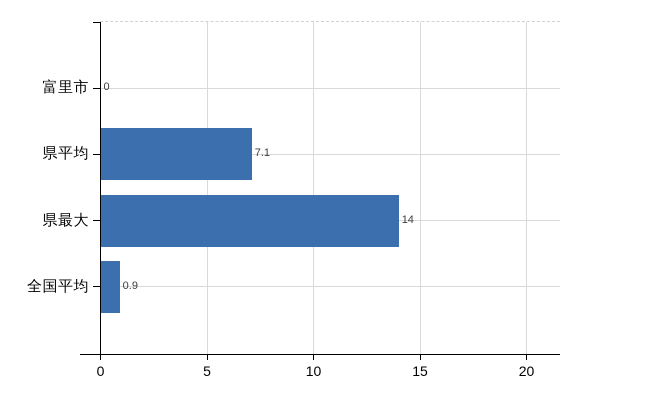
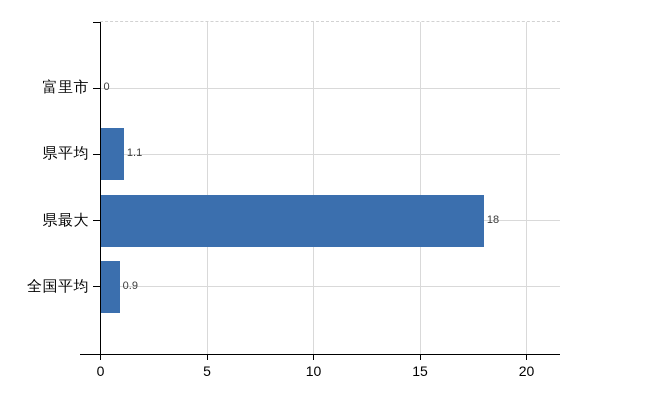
県平均: 7.1 -> 1.1
県最大: 14 -> 18
